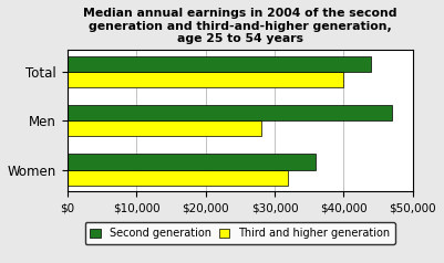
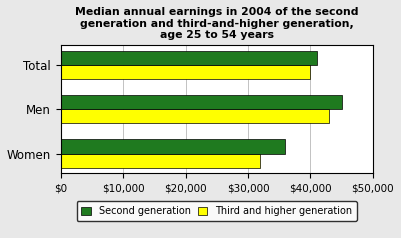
Second generation/Total: $44,000 -> $41,000
Second generation/Men: $47,000 -> $45,000
Third and higher generation/Men: $28,000 -> $43,000
